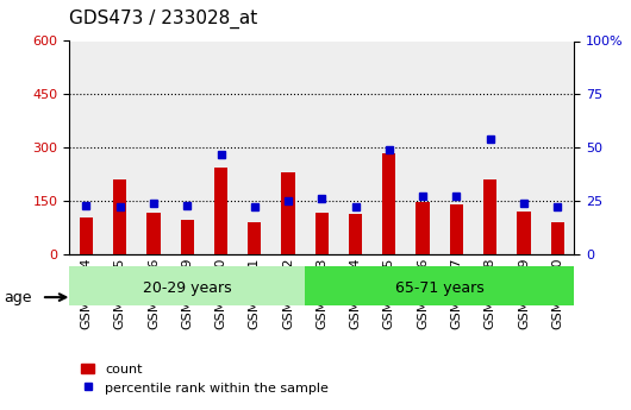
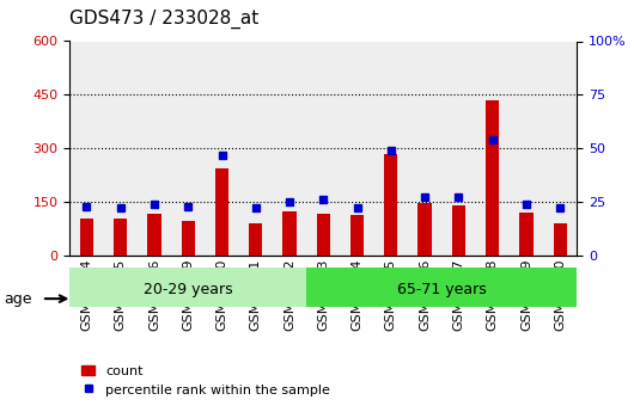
count/GSM10355: 210 -> 105
count/GSM10362: 230 -> 125
count/GSM10368: 210 -> 435
